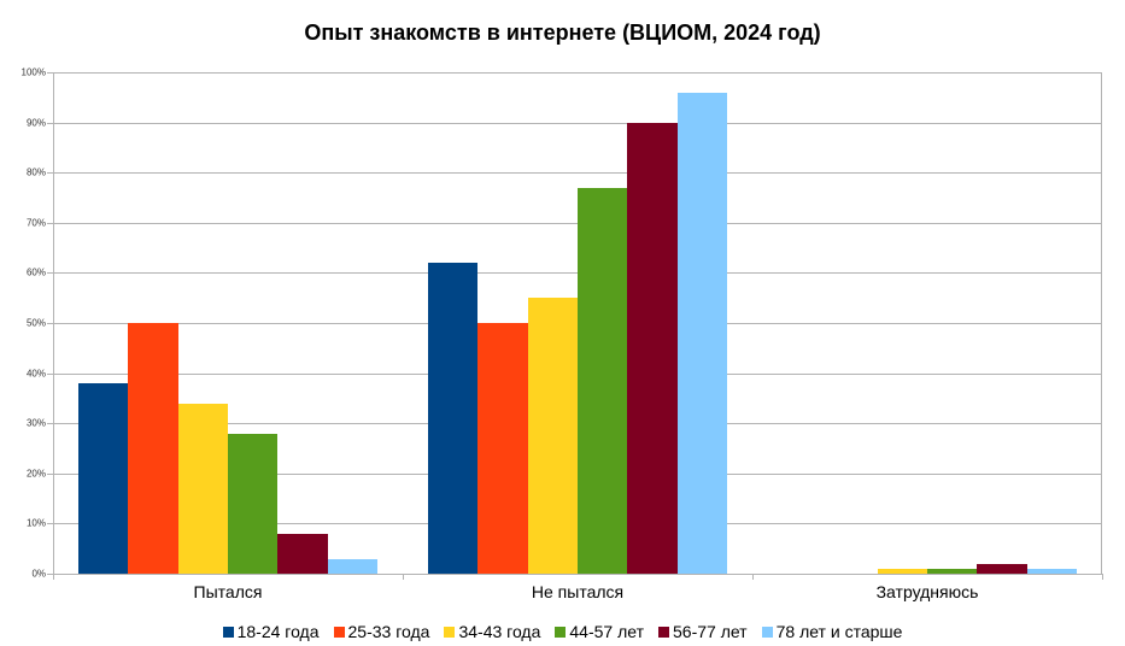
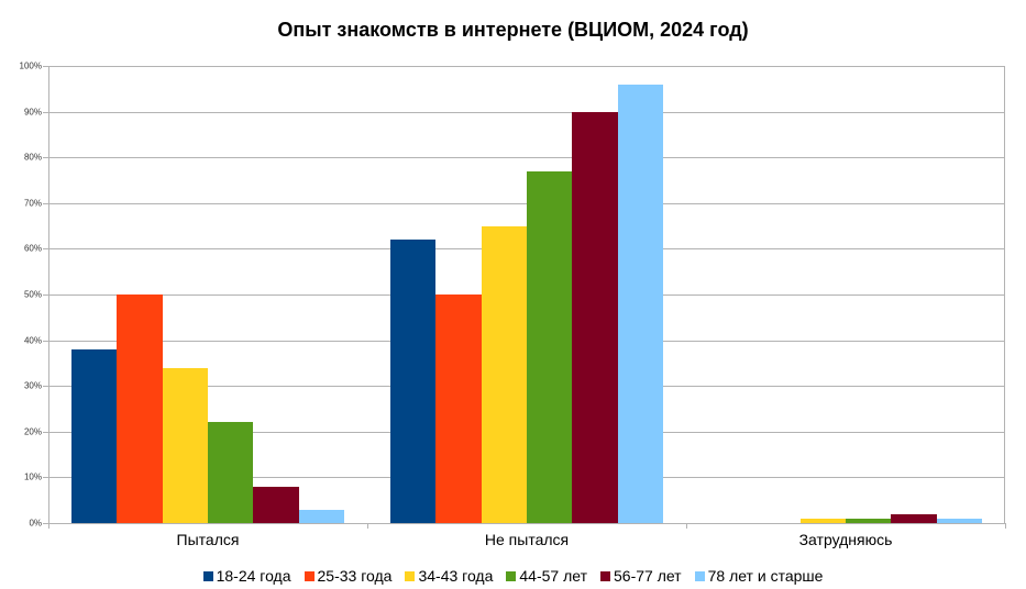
44-57 лет/Пытался: 28% -> 22%
34-43 года/Не пытался: 55% -> 65%
